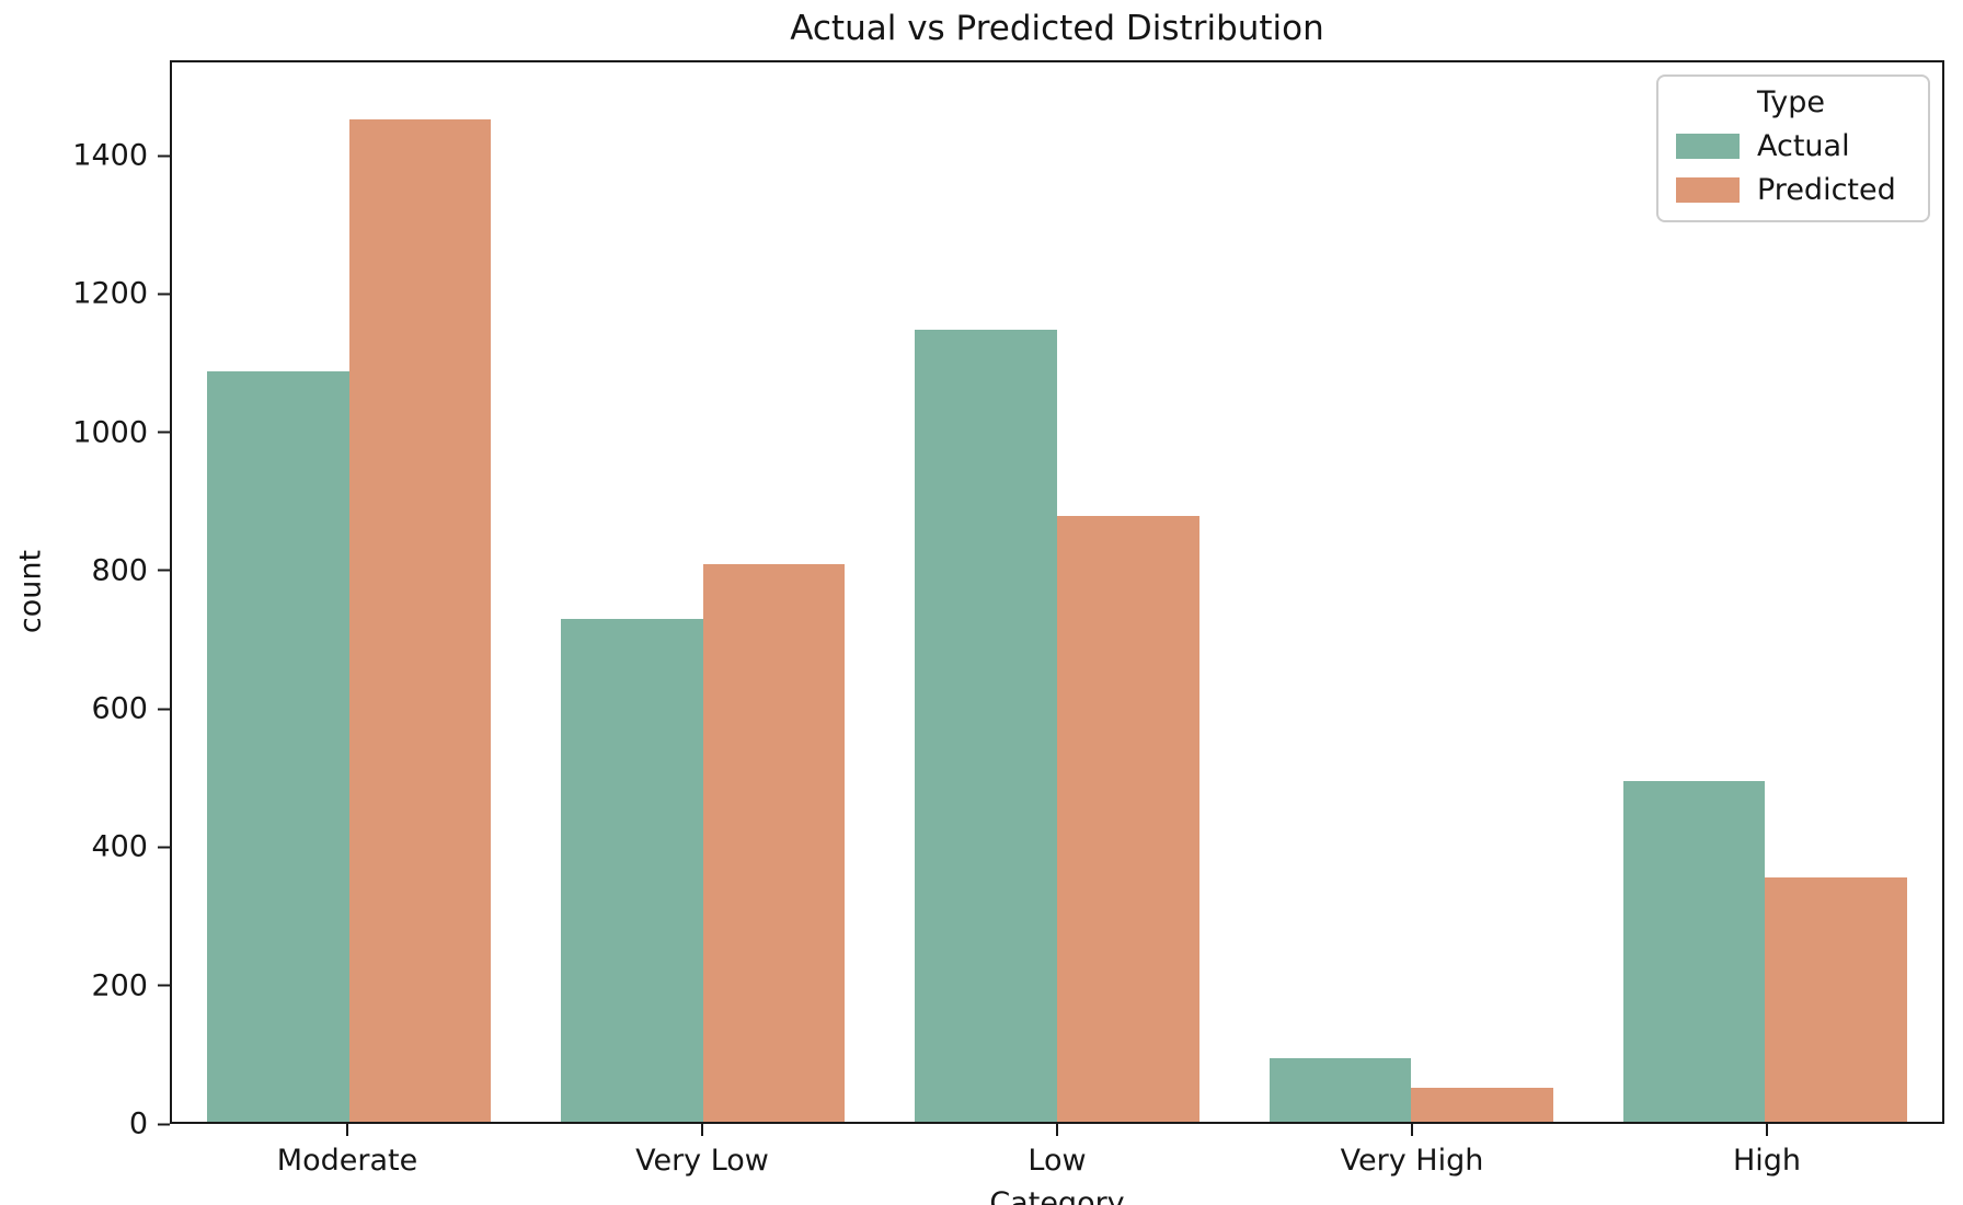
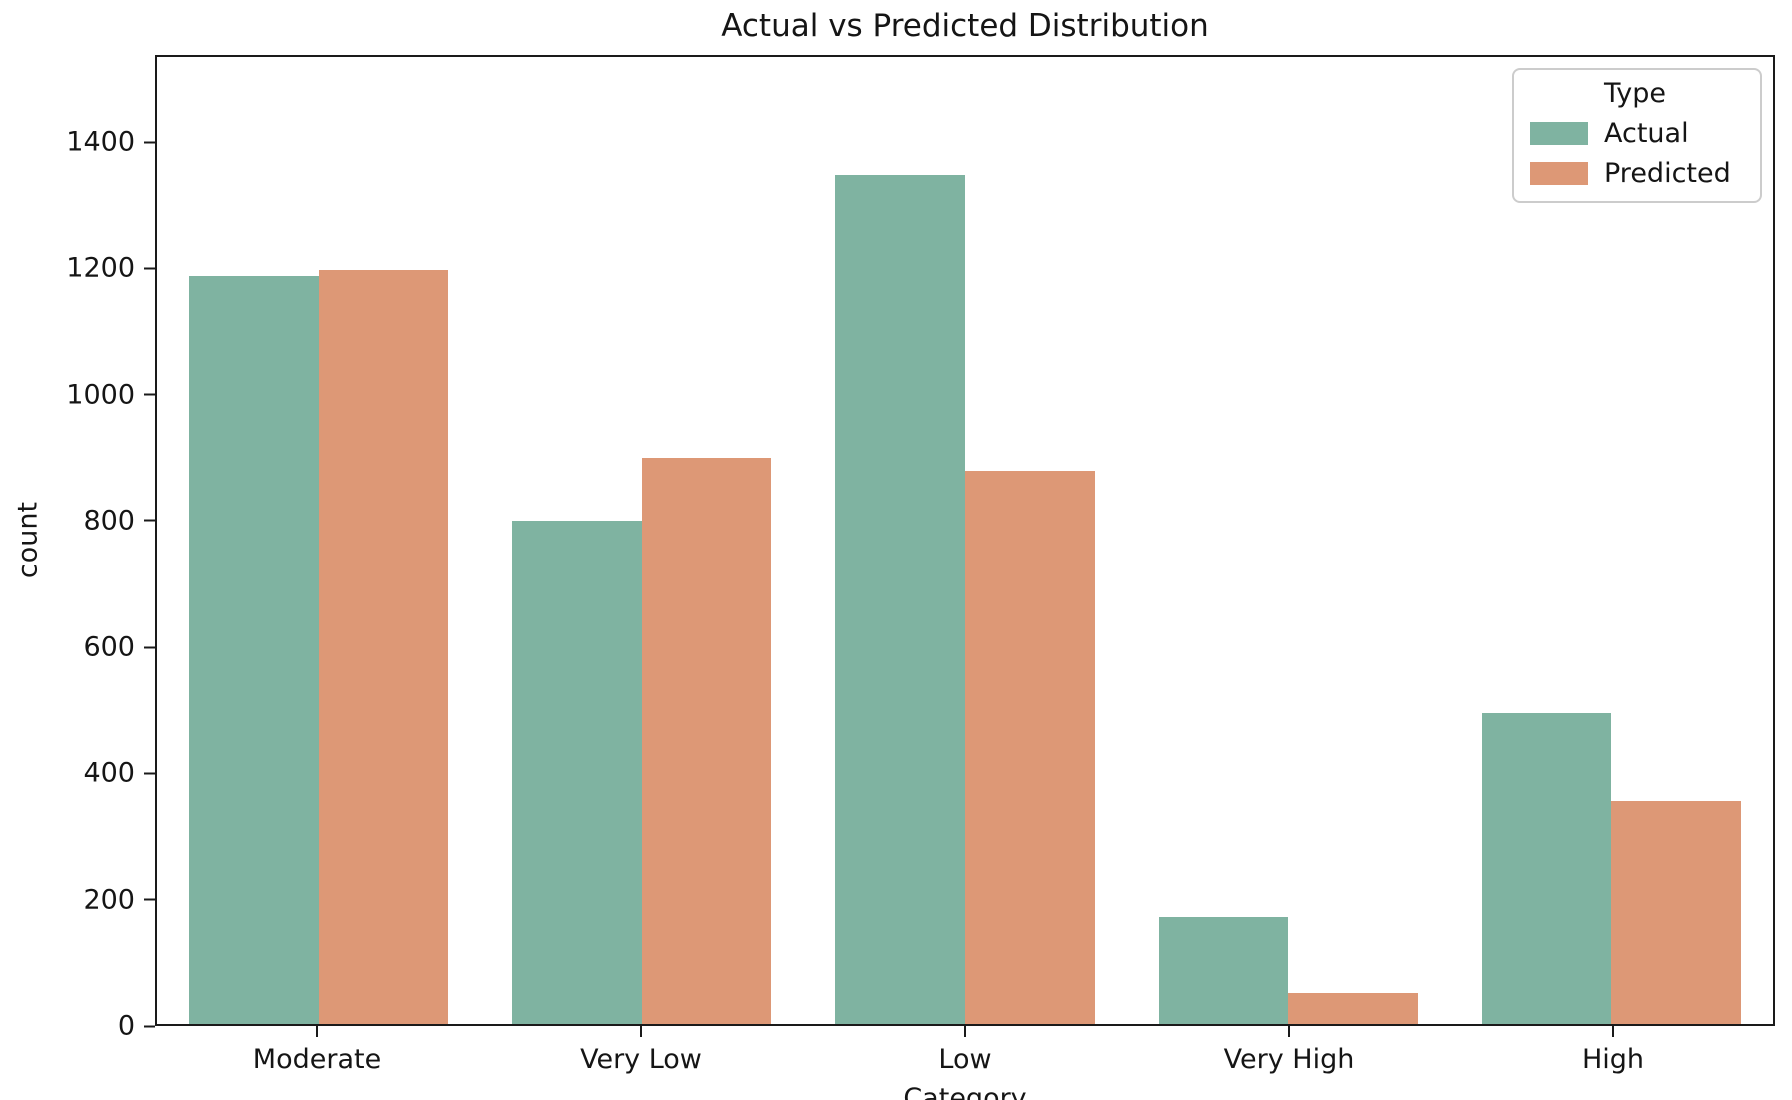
Actual/Moderate: 1090 -> 1190
Predicted/Moderate: 1460 -> 1200
Actual/Very Low: 730 -> 800
Predicted/Very Low: 810 -> 900
Actual/Low: 1150 -> 1350
Actual/Very High: 90 -> 170
